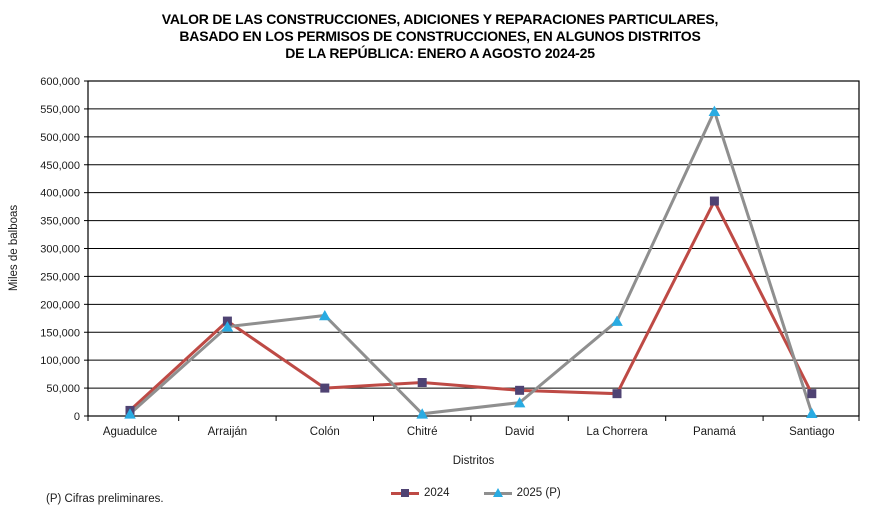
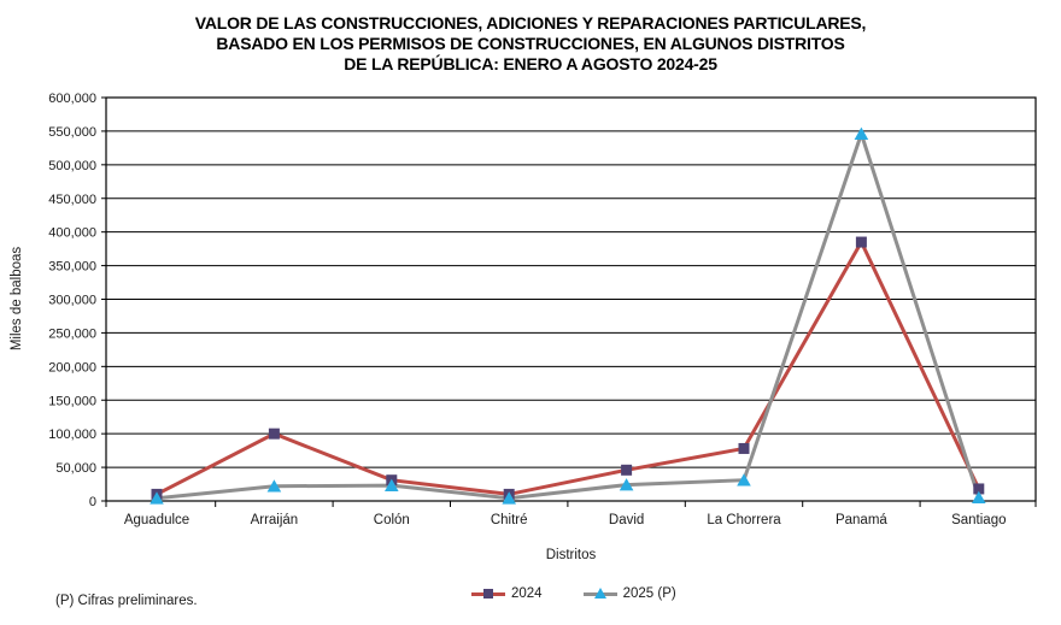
2024/Arraiján: 170000 -> 100000
2025 (P)/Arraiján: 160000 -> 20000
2024/Colón: 50000 -> 30000
2025 (P)/Colón: 180000 -> 20000
2024/Chitré: 60000 -> 10000
2024/La Chorrera: 40000 -> 80000
2025 (P)/La Chorrera: 170000 -> 30000
2024/Santiago: 40000 -> 20000
